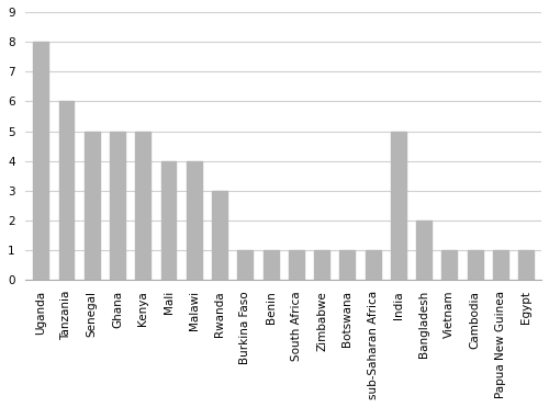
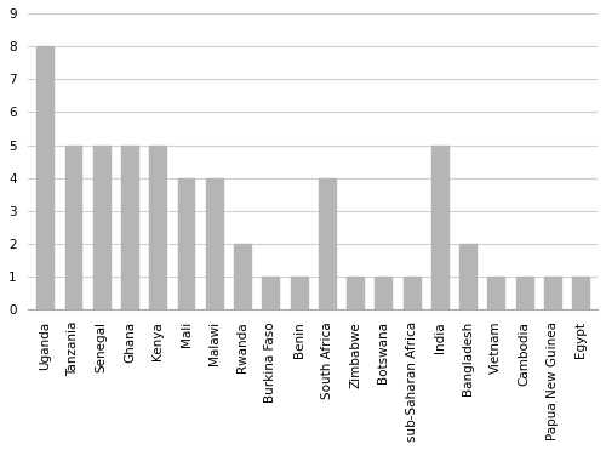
Tanzania: 6 -> 5
Rwanda: 3 -> 2
South Africa: 1 -> 4
